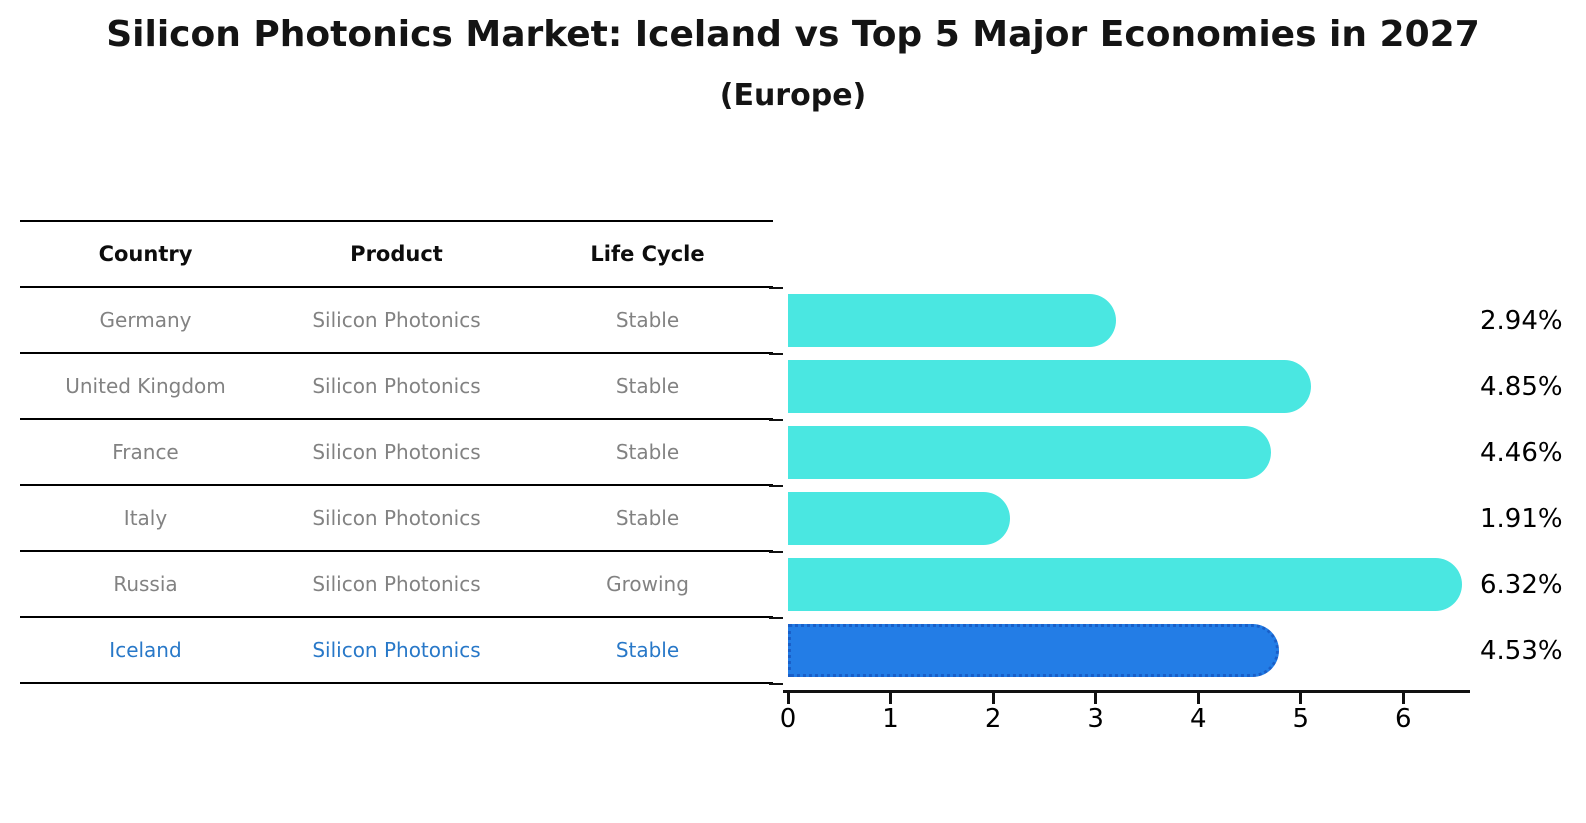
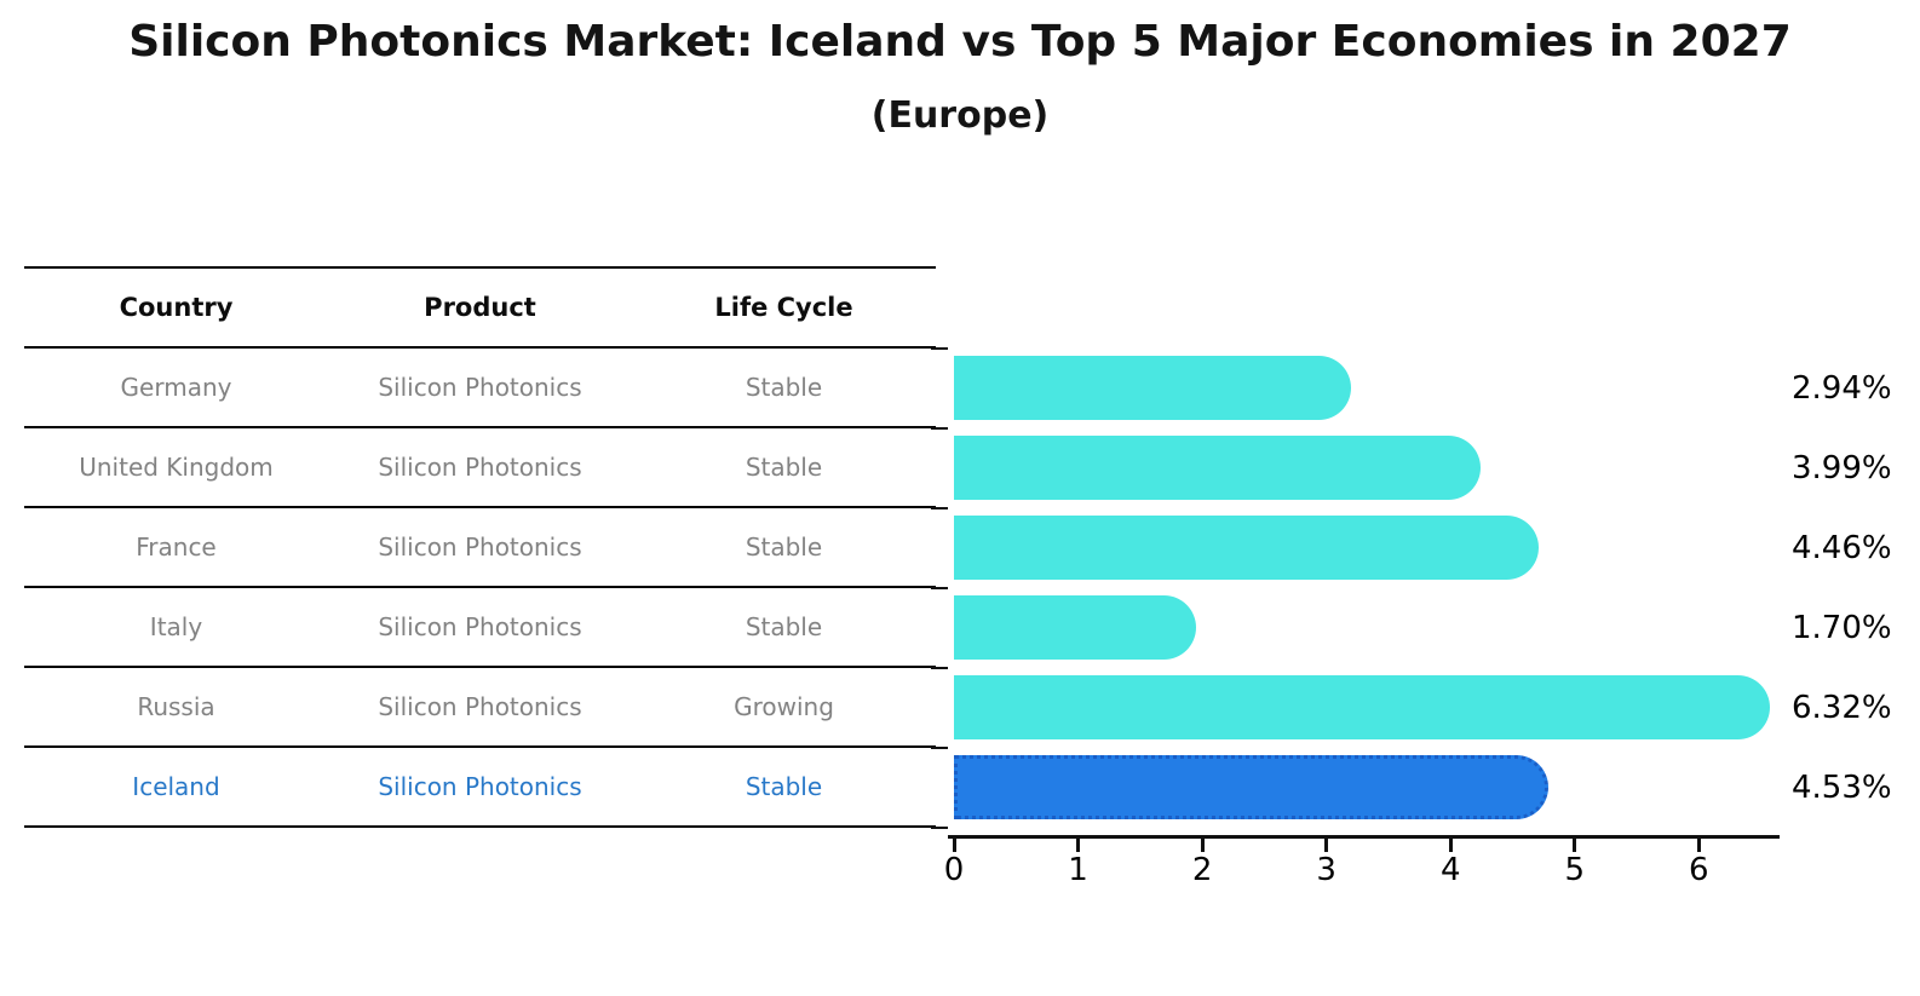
United Kingdom: 4.85% -> 3.99%
Italy: 1.91% -> 1.70%
